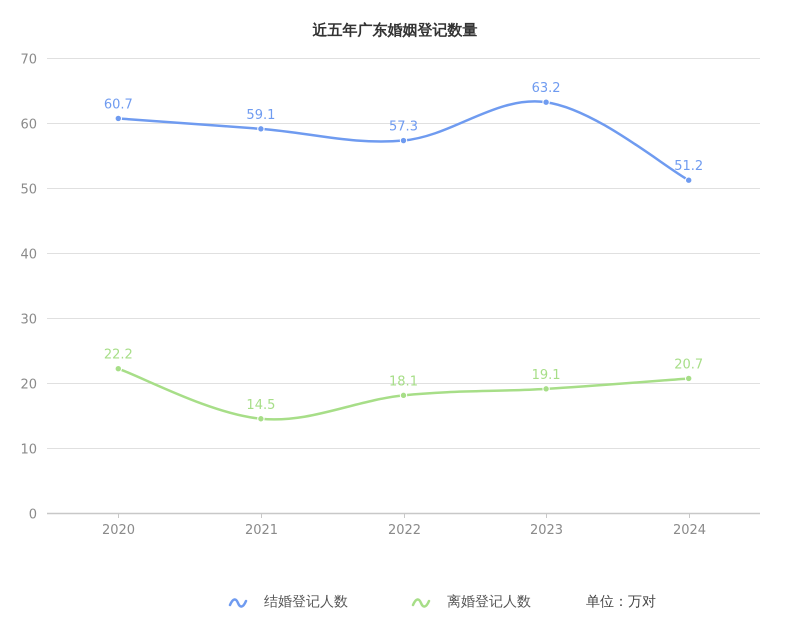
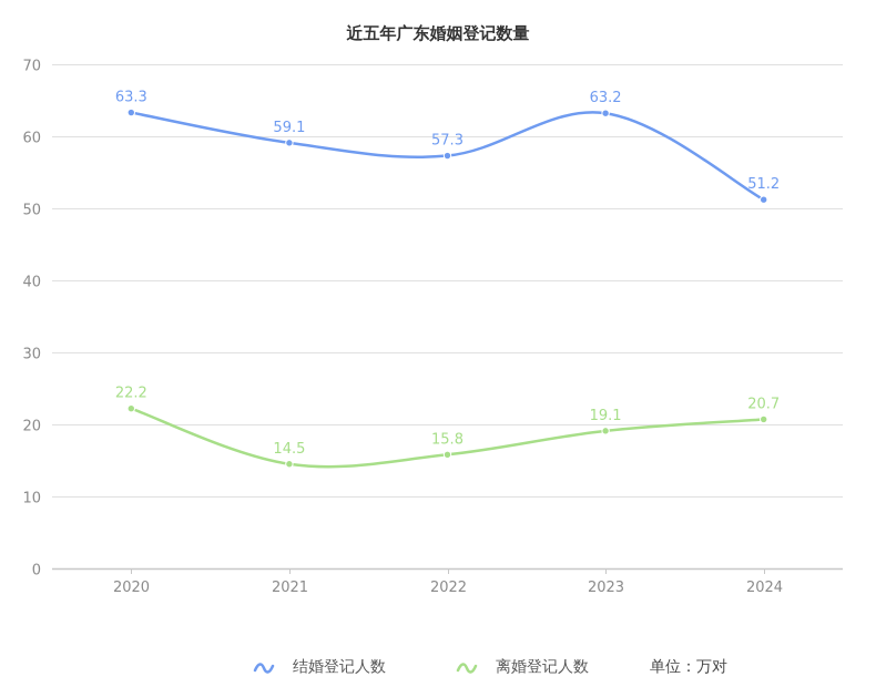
结婚登记人数/2020: 60.7 -> 63.3
离婚登记人数/2022: 18.1 -> 15.8
